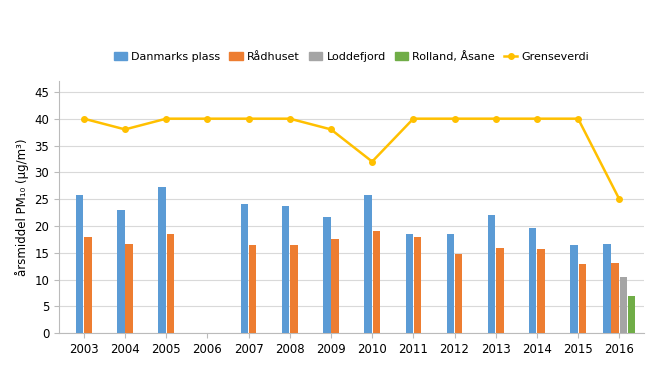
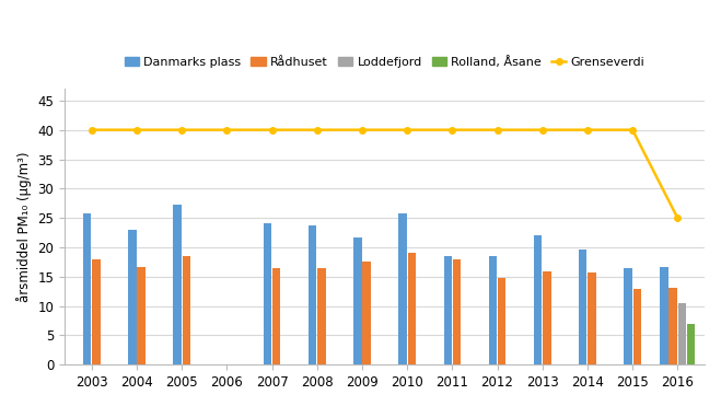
Grenseverdi/2004: 38 -> 40
Grenseverdi/2009: 38 -> 40
Grenseverdi/2010: 32 -> 40
